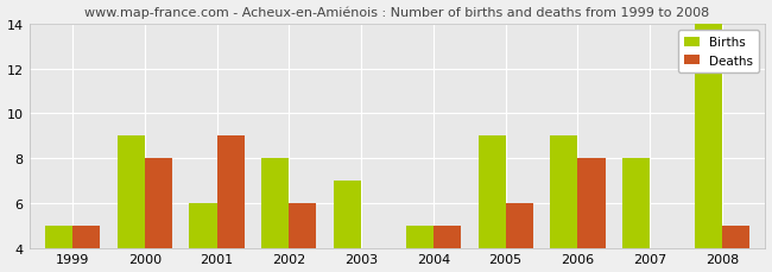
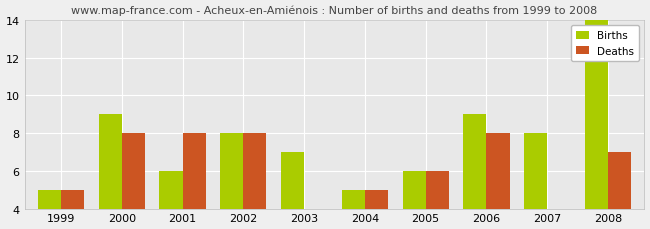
Deaths/2001: 9 -> 8
Deaths/2002: 6 -> 8
Births/2005: 9 -> 6
Deaths/2008: 5 -> 7
